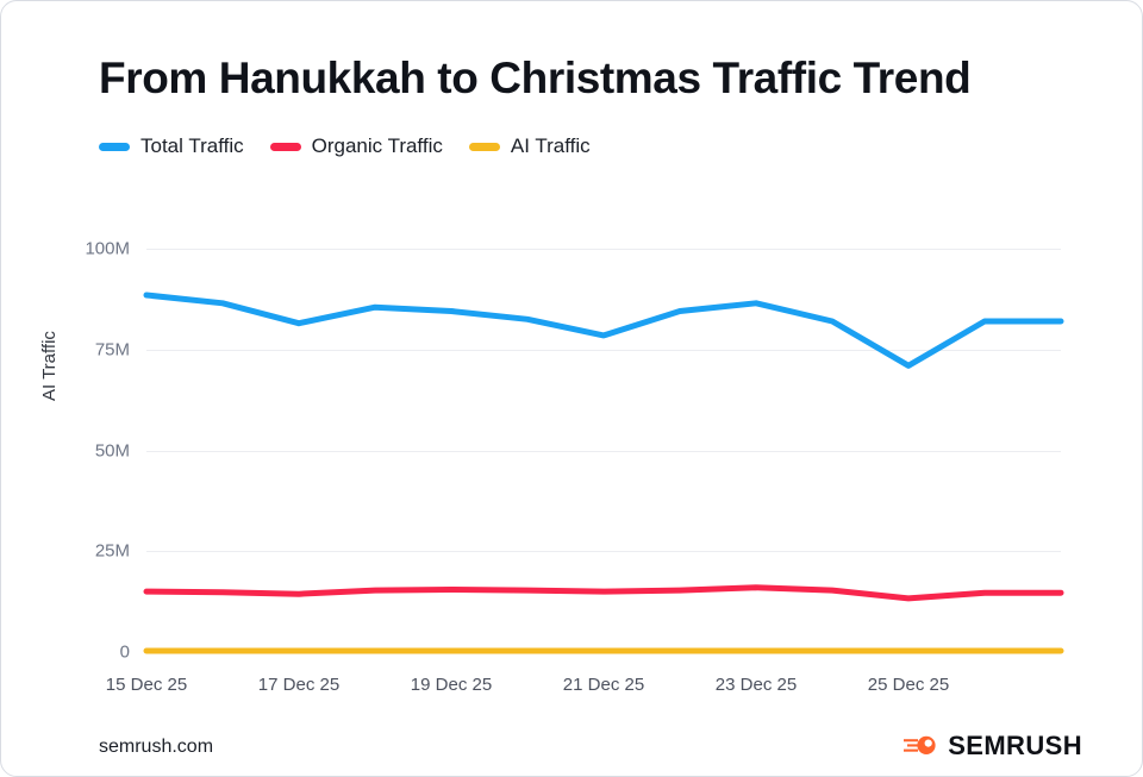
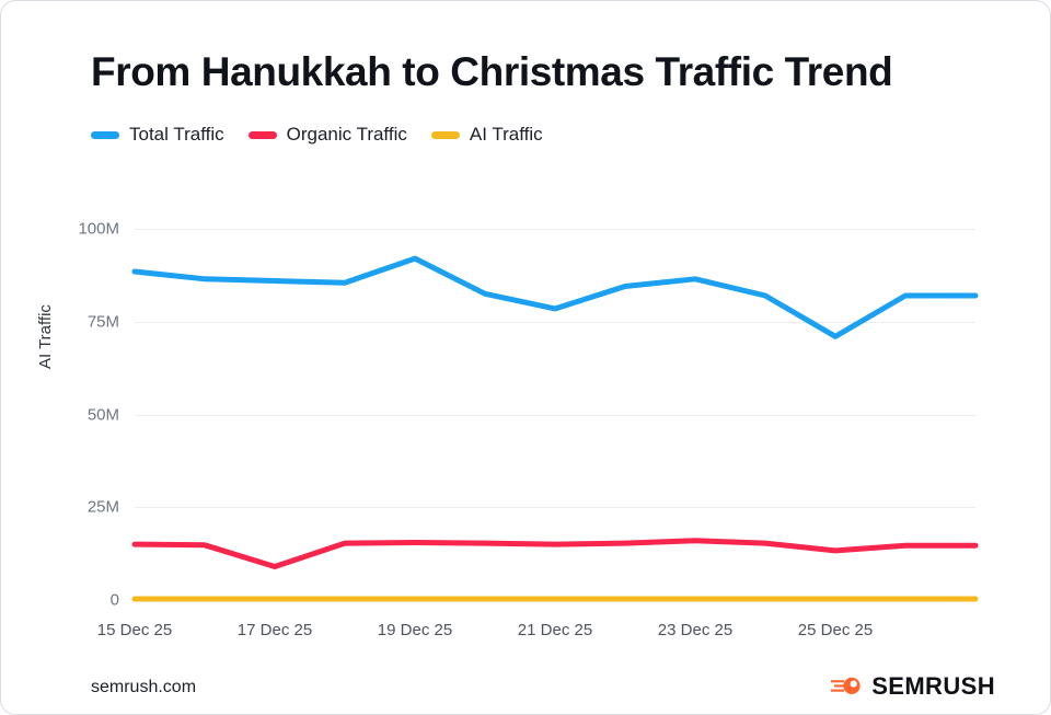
Total Traffic/17 Dec 25: 82M -> 86M
Organic Traffic/17 Dec 25: 14M -> 9M
Total Traffic/19 Dec 25: 84M -> 92M
